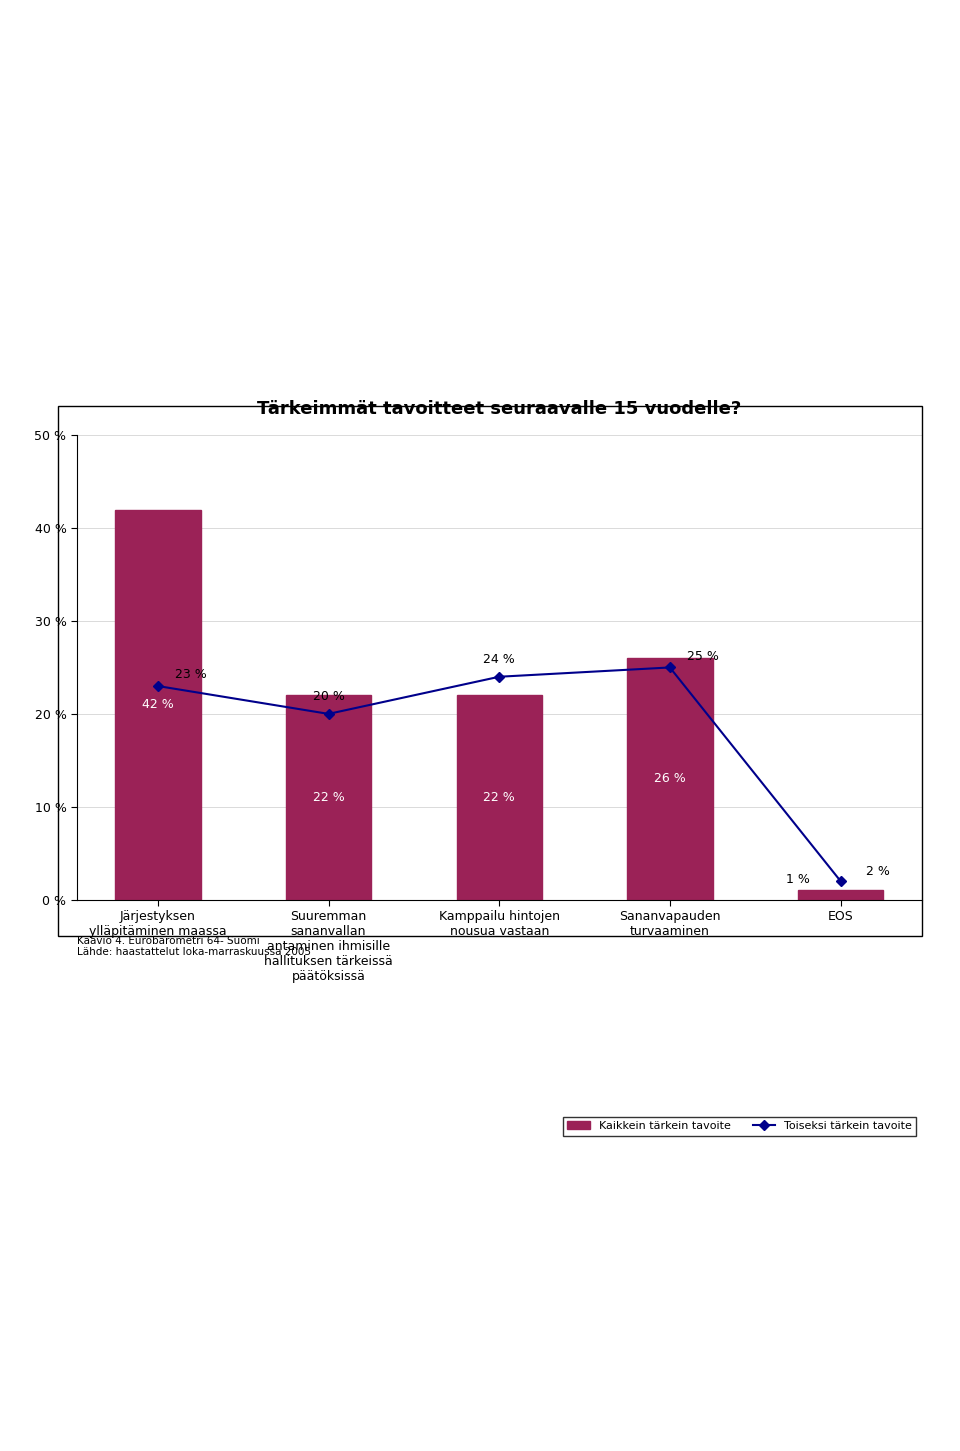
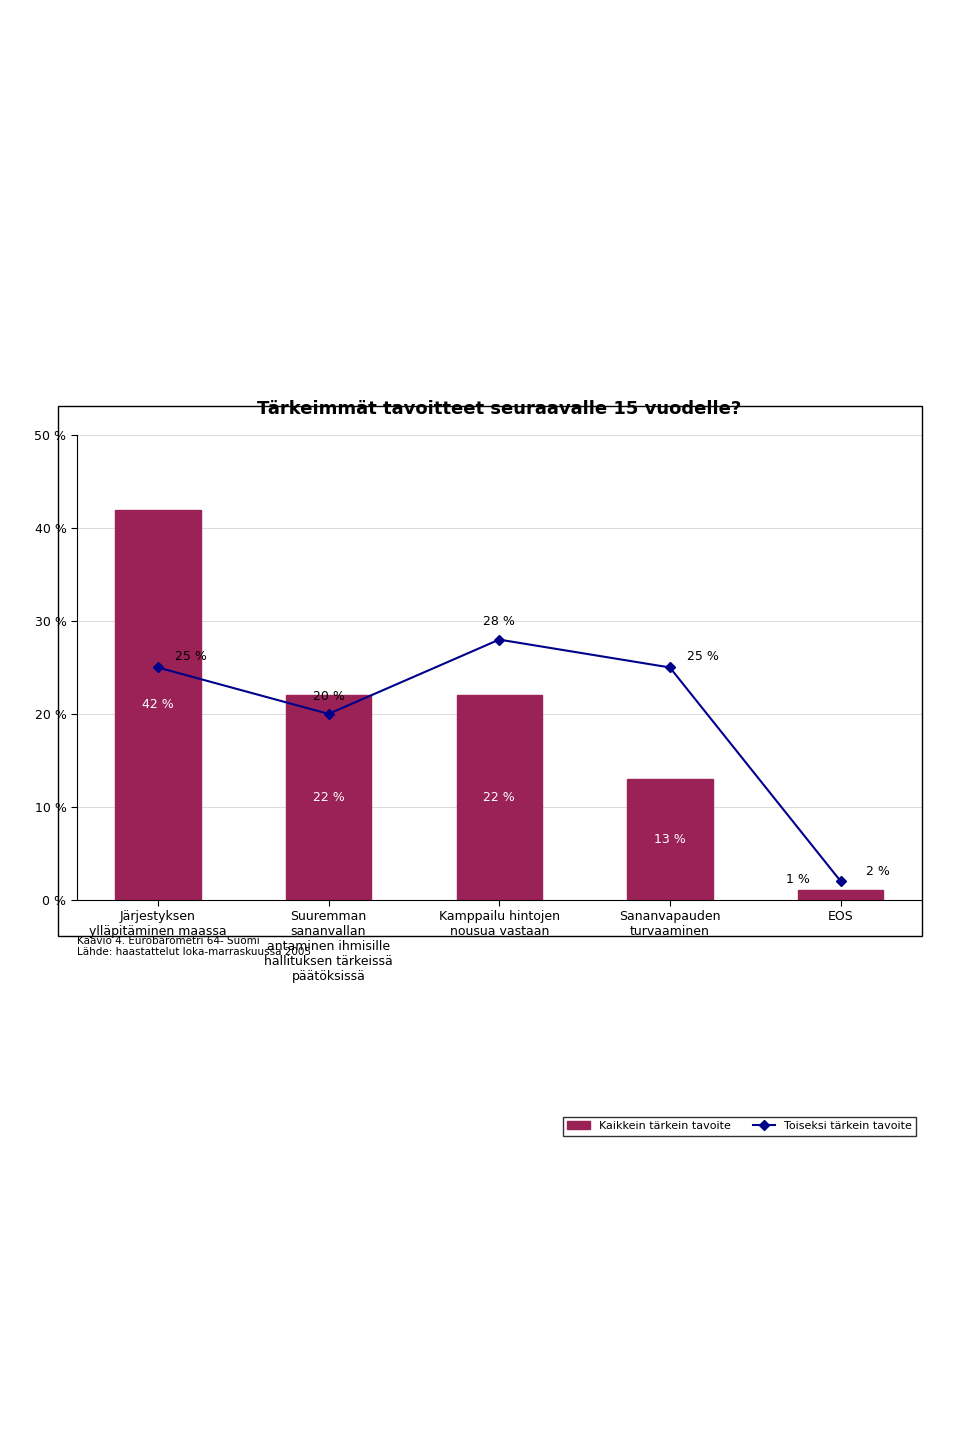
Toiseksi tärkein tavoite/Järjestyksen ylläpitäminen maassa: 23 -> 25
Toiseksi tärkein tavoite/Kamppailu hintojen nousua vastaan: 24 -> 28
Kaikkein tärkein tavoite/Sananvapauden turvaaminen: 26 -> 13
